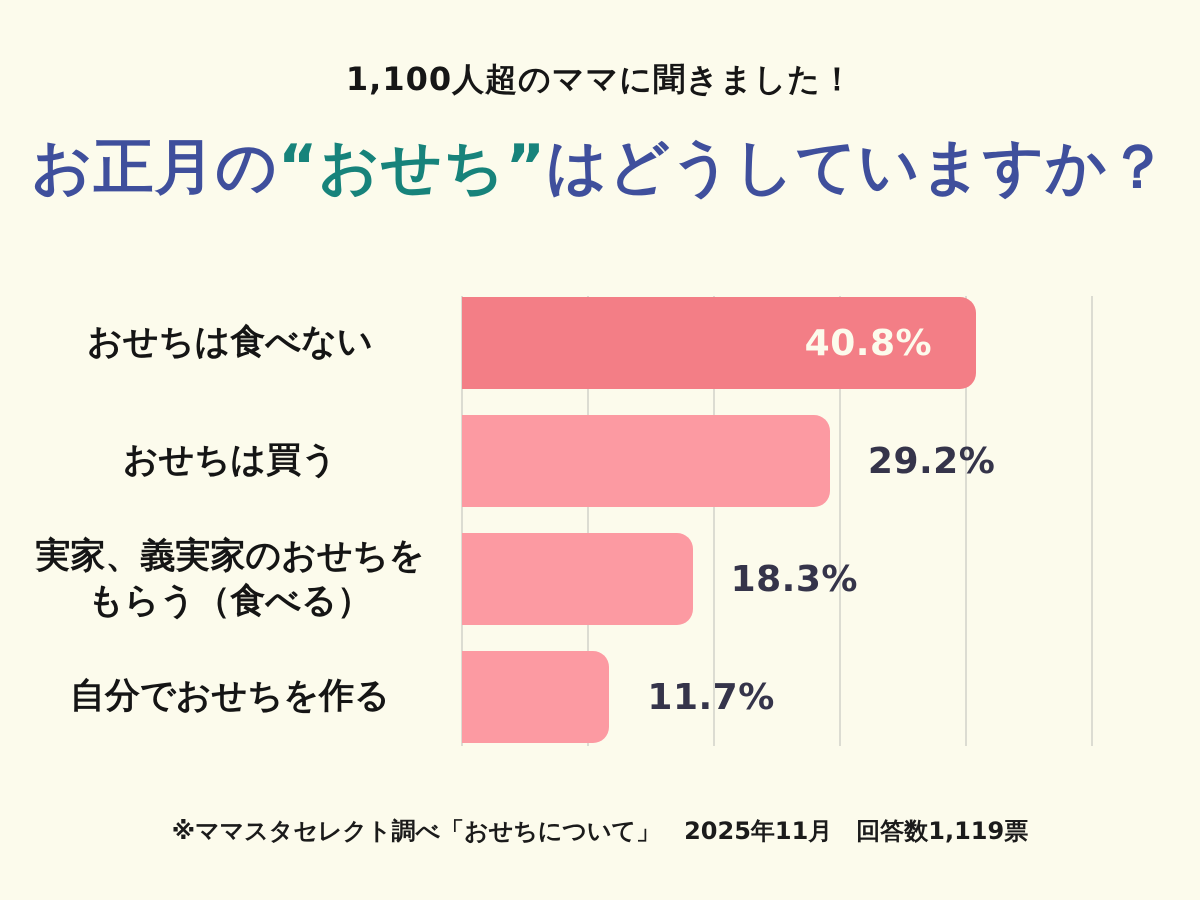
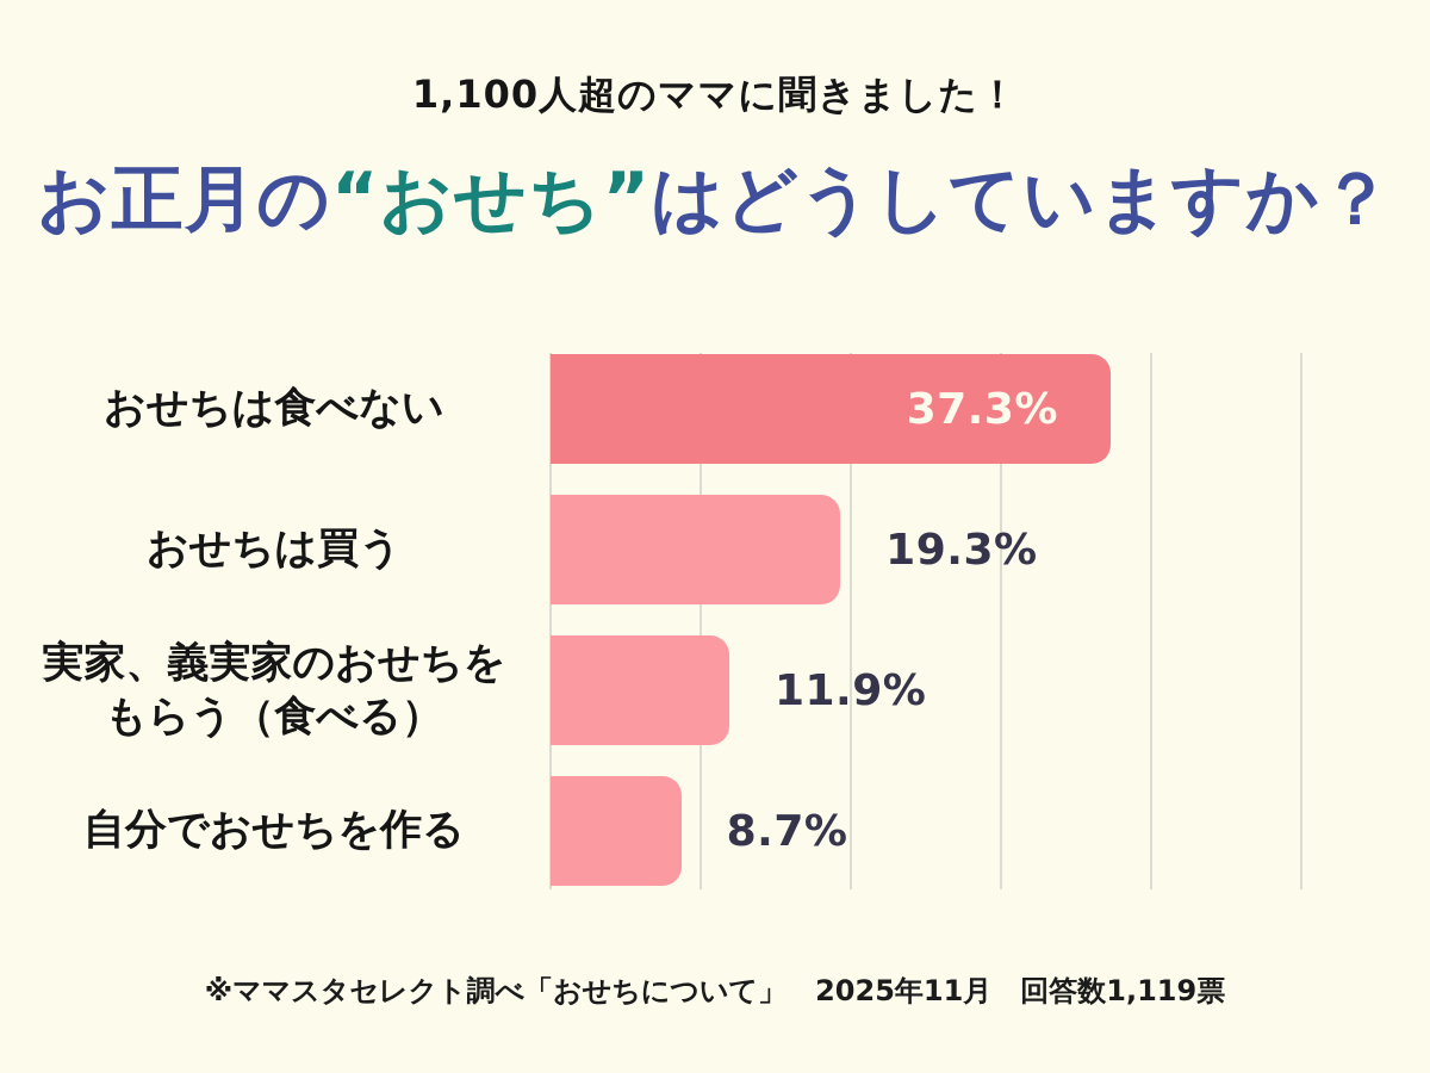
おせちは食べない: 40.8% -> 37.3%
おせちは買う: 29.2% -> 19.3%
実家、義実家のおせちを もらう（食べる）: 18.3% -> 11.9%
自分でおせちを作る: 11.7% -> 8.7%
